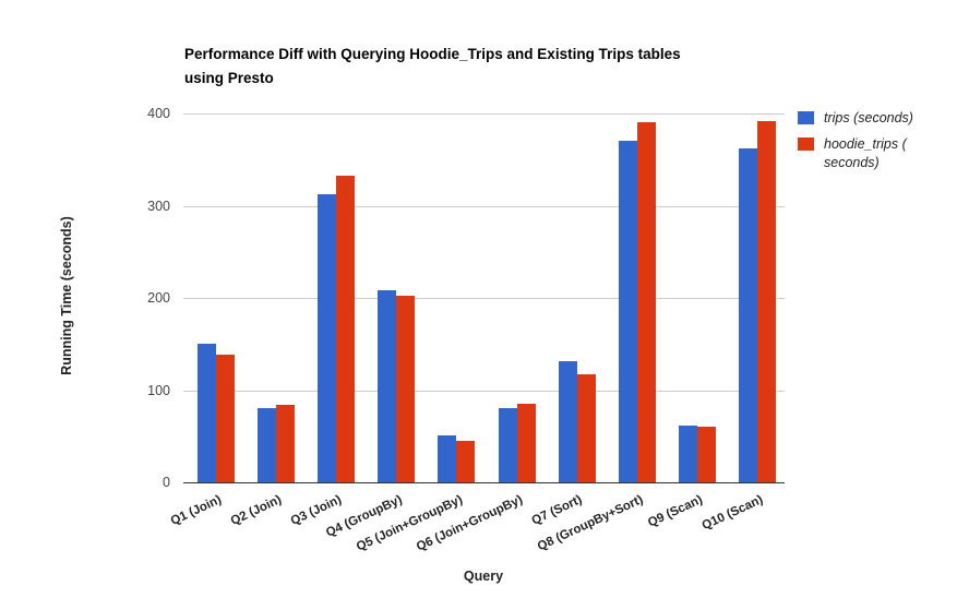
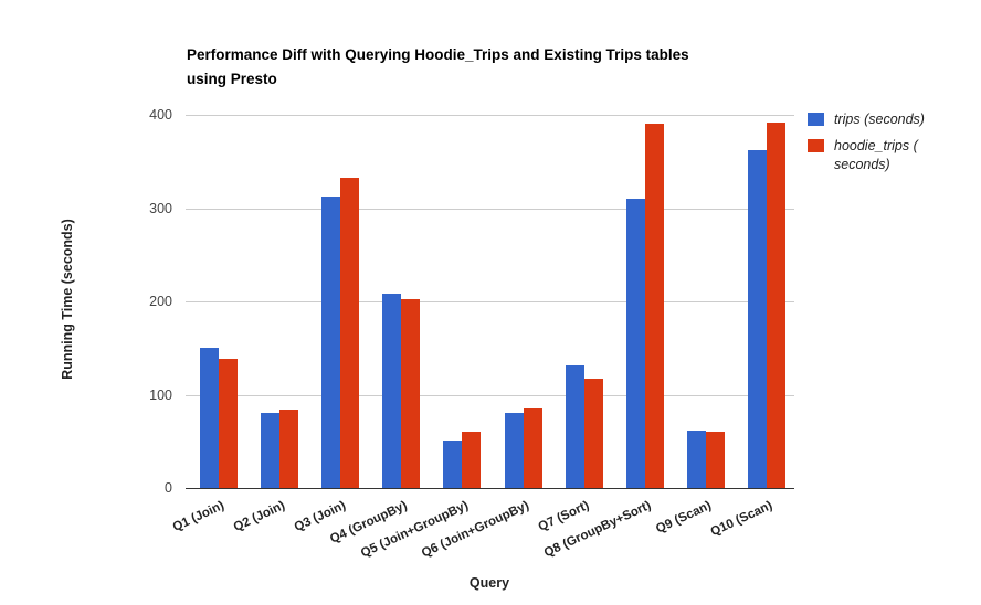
hoodie_trips (seconds)/Q5 (Join+GroupBy): 40 -> 60
trips (seconds)/Q8 (GroupBy+Sort): 370 -> 310
